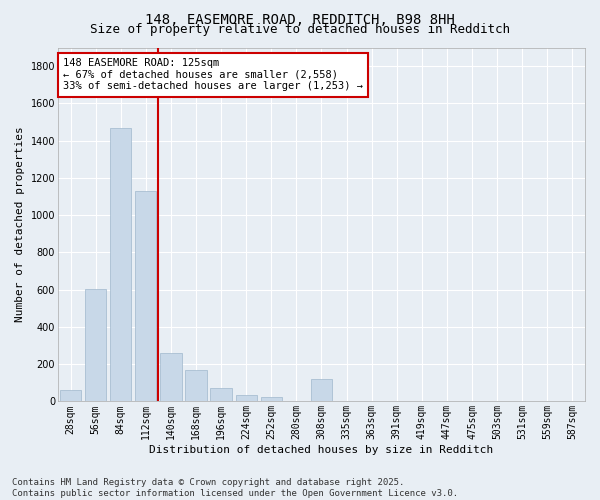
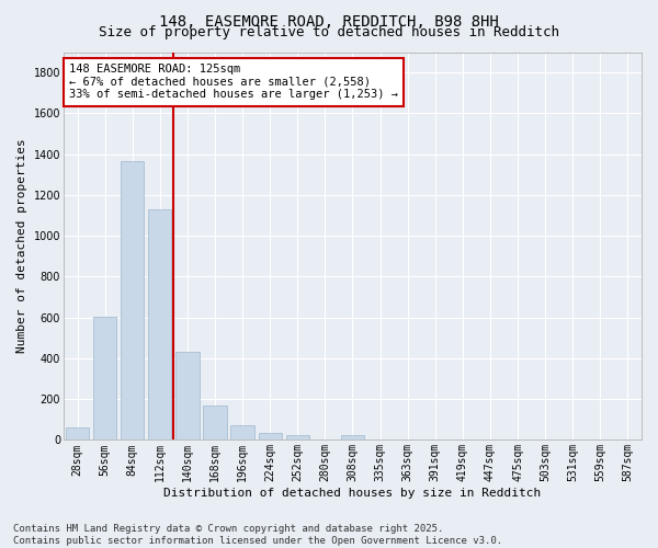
84sqm: 1470 -> 1360
140sqm: 260 -> 430
308sqm: 120 -> 20
